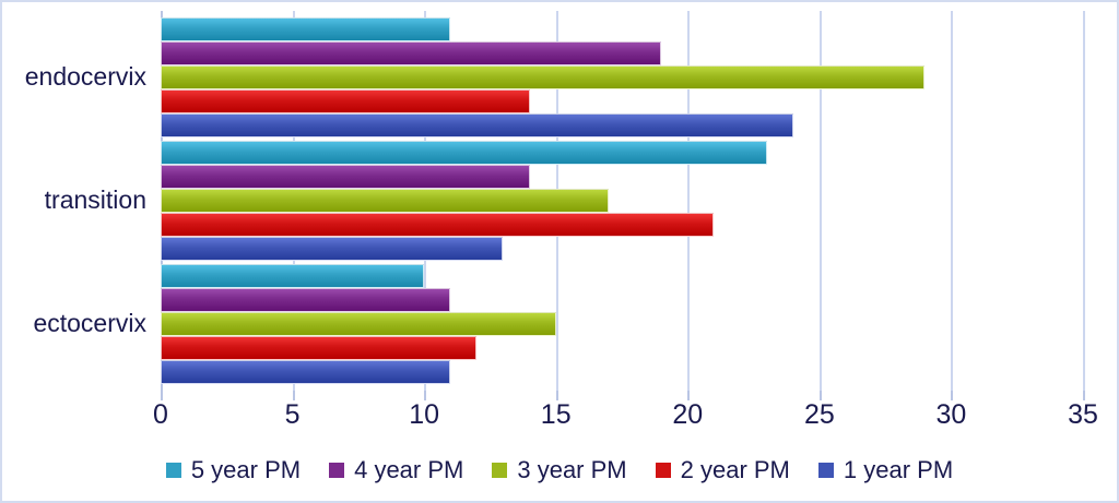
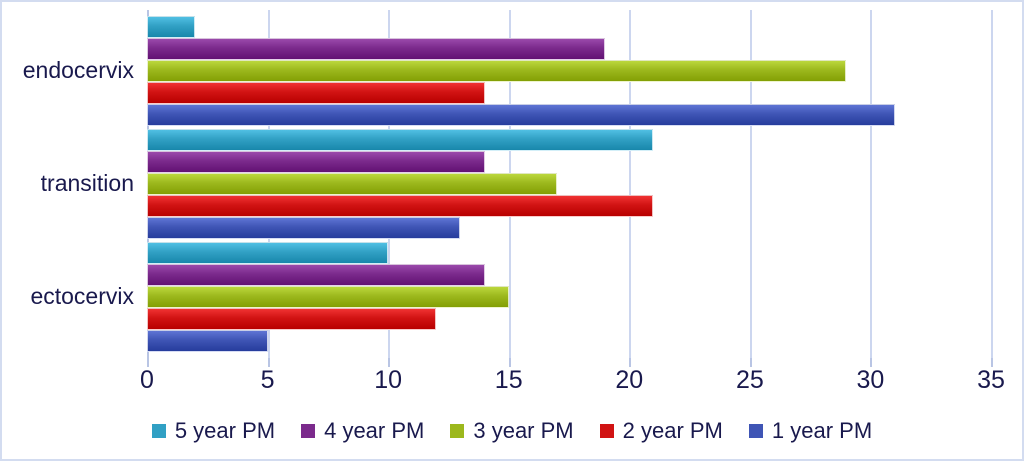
5 year PM/endocervix: 11 -> 2
1 year PM/endocervix: 24 -> 31
5 year PM/transition: 23 -> 21
4 year PM/ectocervix: 11 -> 14
1 year PM/ectocervix: 11 -> 5
